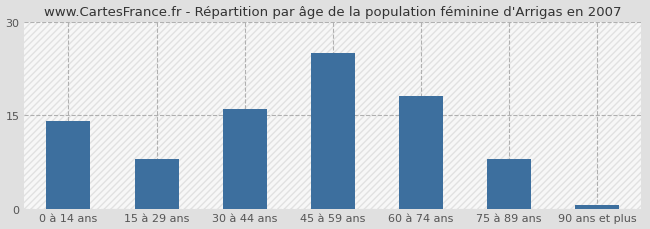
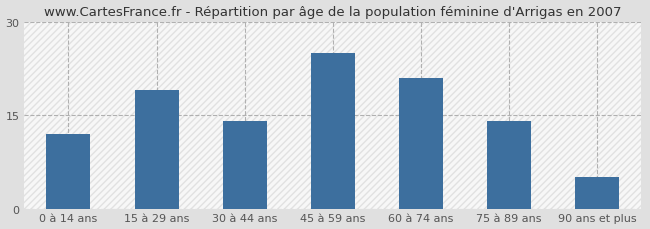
0 à 14 ans: 14.0 -> 12.0
15 à 29 ans: 8.0 -> 19.0
30 à 44 ans: 16.0 -> 14.0
60 à 74 ans: 18.0 -> 21.0
75 à 89 ans: 8.0 -> 14.0
90 ans et plus: 0.5 -> 5.0
